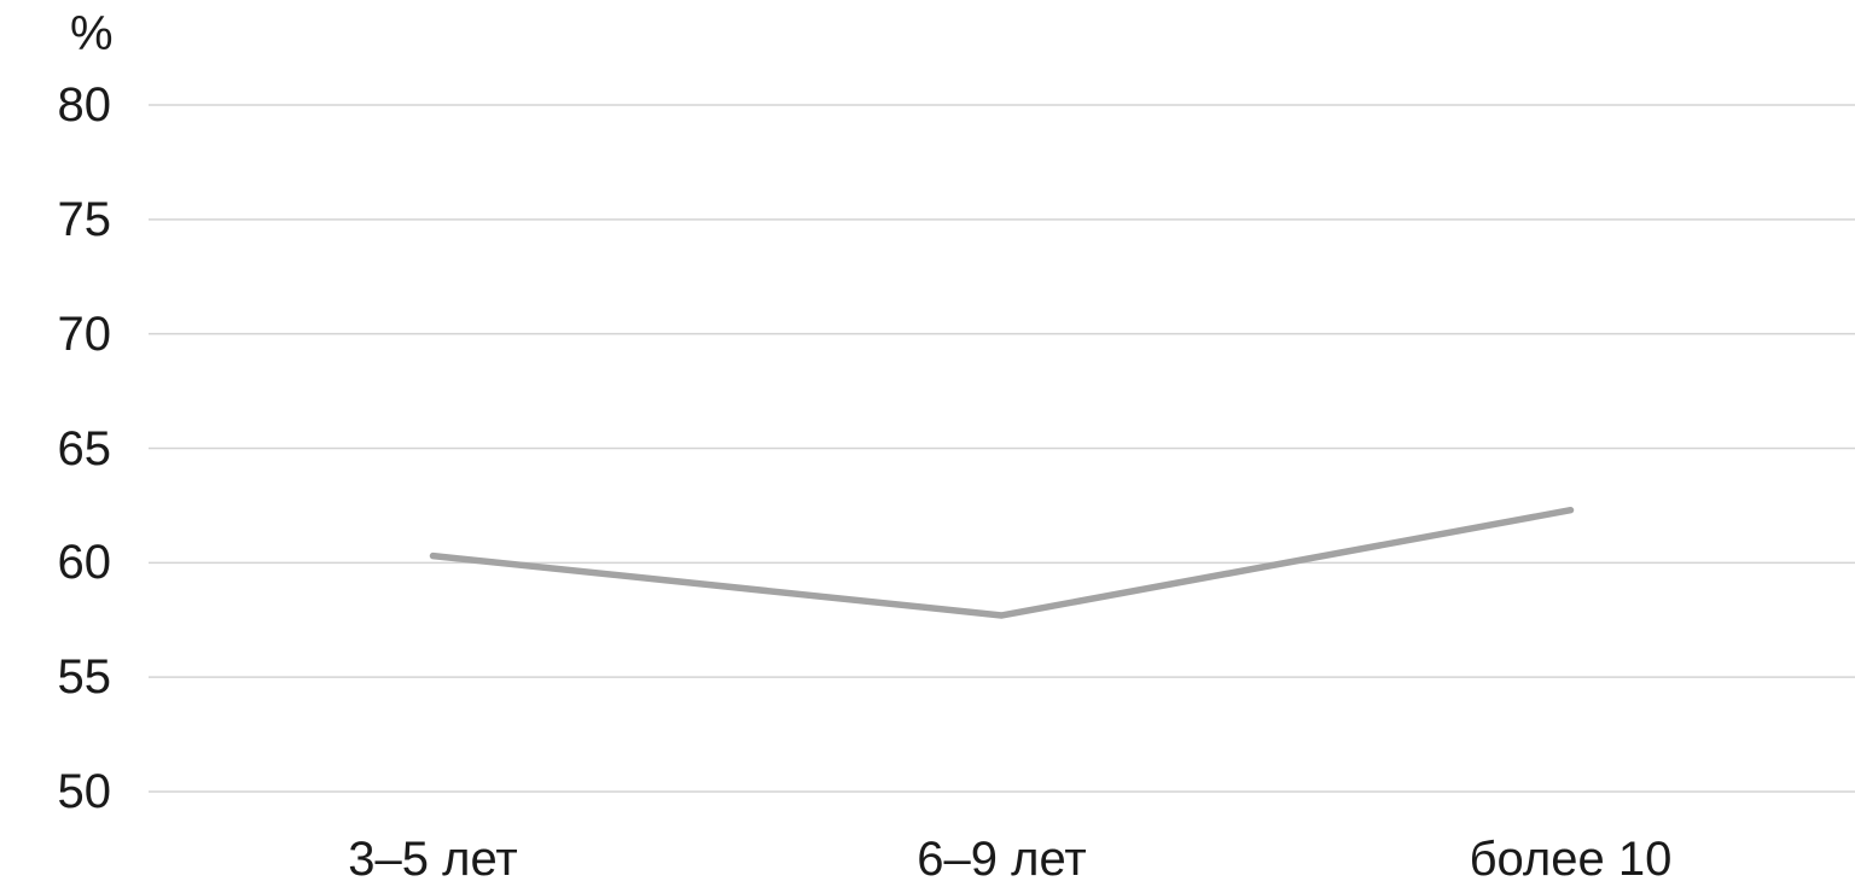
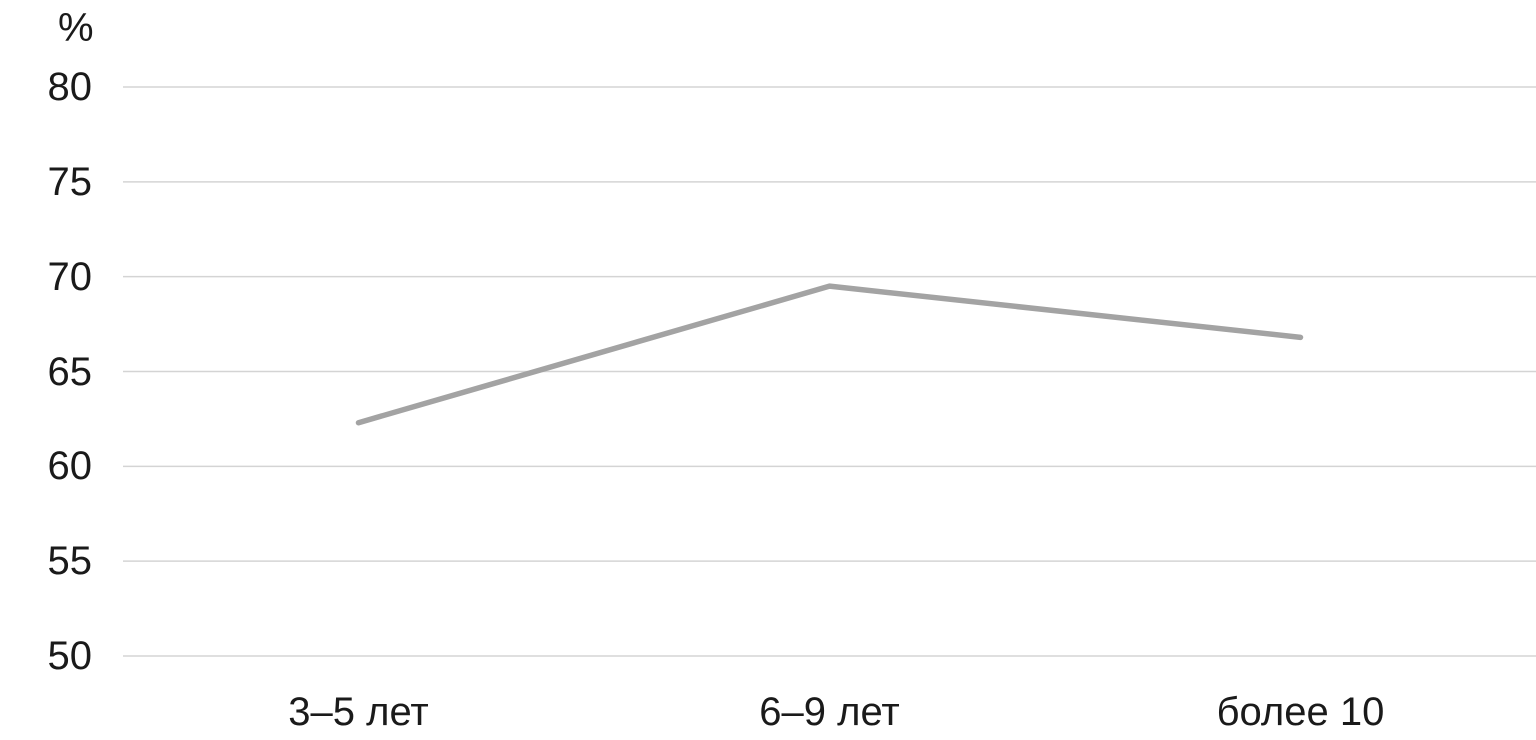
3–5 лет: 60.3 -> 62.3
6–9 лет: 57.7 -> 69.5
более 10: 62.3 -> 66.8
